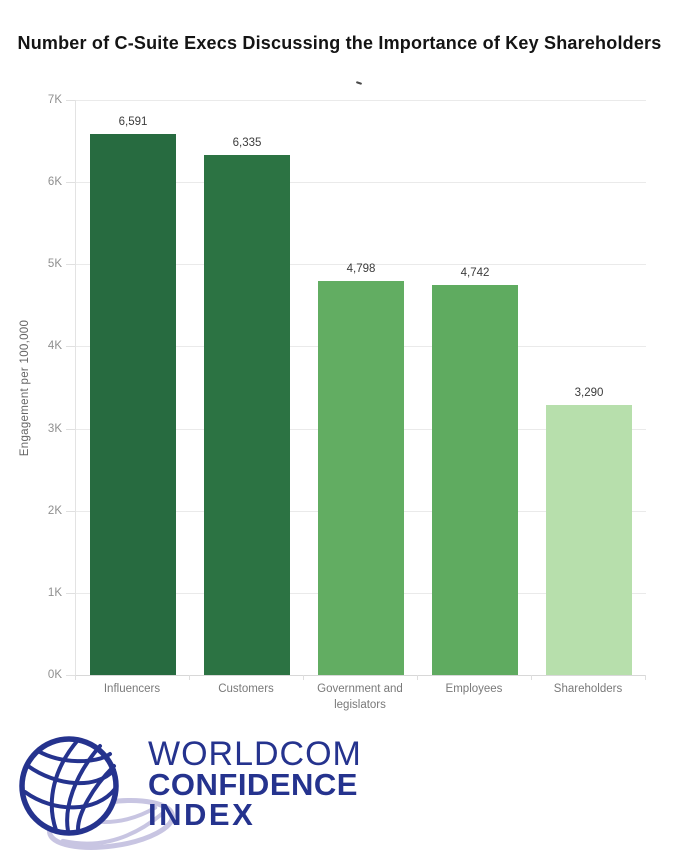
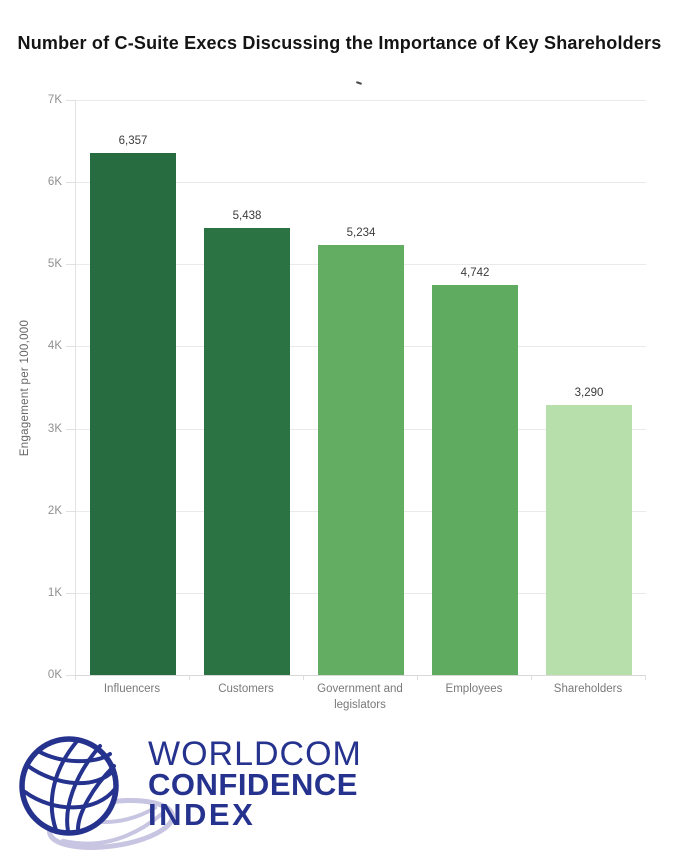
Influencers: 6,591 -> 6,357
Customers: 6,335 -> 5,438
Government and legislators: 4,798 -> 5,234
